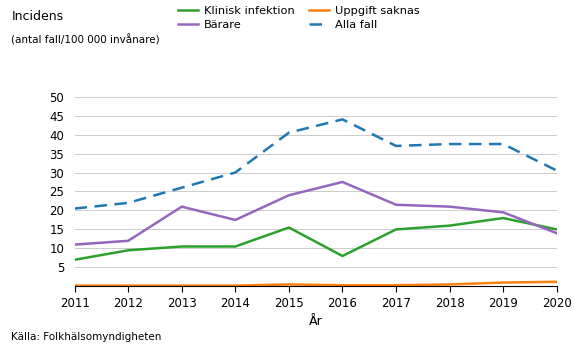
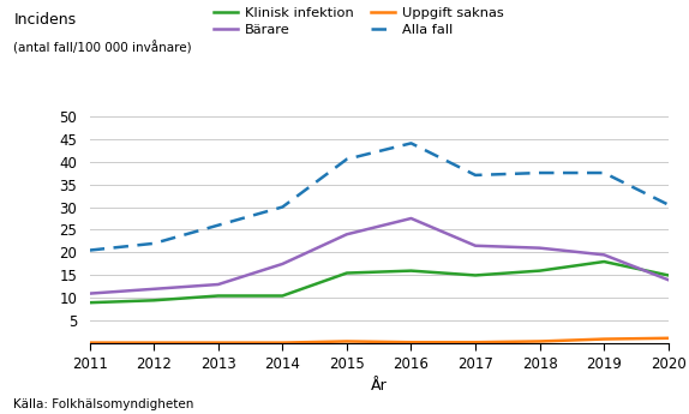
Klinisk infektion/2011: 7.0 -> 9.0
Bärare/2013: 21.0 -> 13.0
Klinisk infektion/2016: 8.0 -> 16.0
